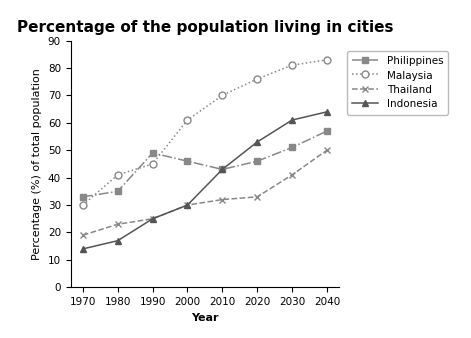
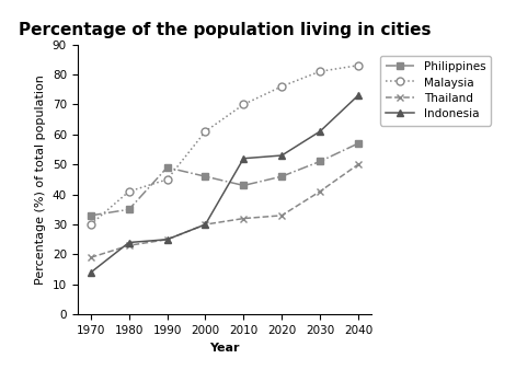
Indonesia/1980: 17 -> 24
Indonesia/2010: 43 -> 52
Indonesia/2040: 64 -> 73
